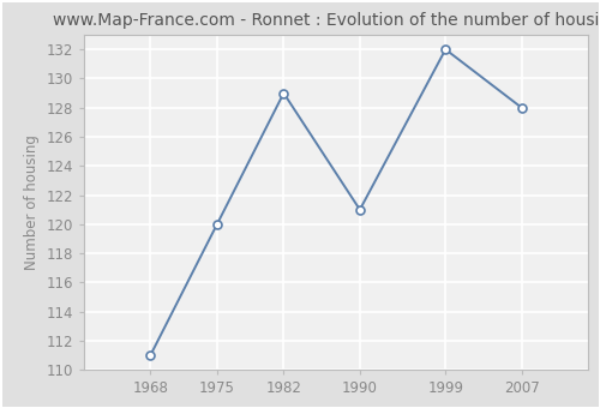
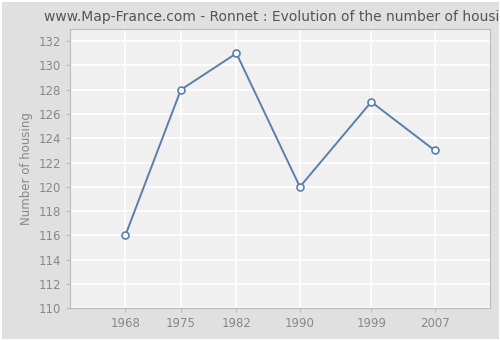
1968: 111 -> 116
1975: 120 -> 128
1982: 129 -> 131
1990: 121 -> 120
1999: 132 -> 127
2007: 128 -> 123
